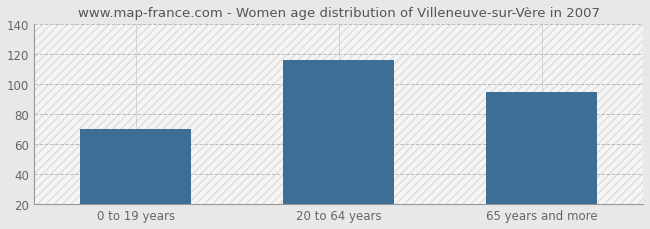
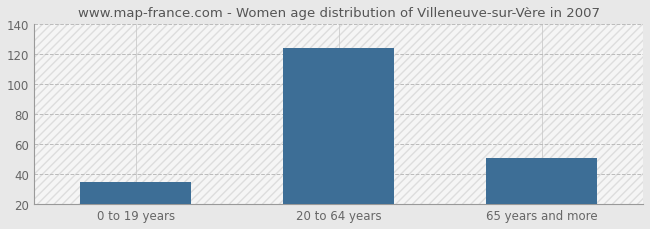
0 to 19 years: 70 -> 35
20 to 64 years: 116 -> 124
65 years and more: 95 -> 51
